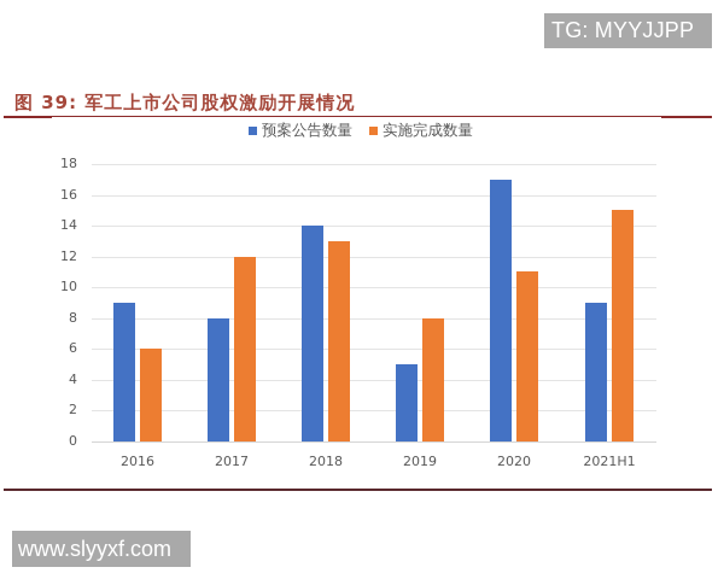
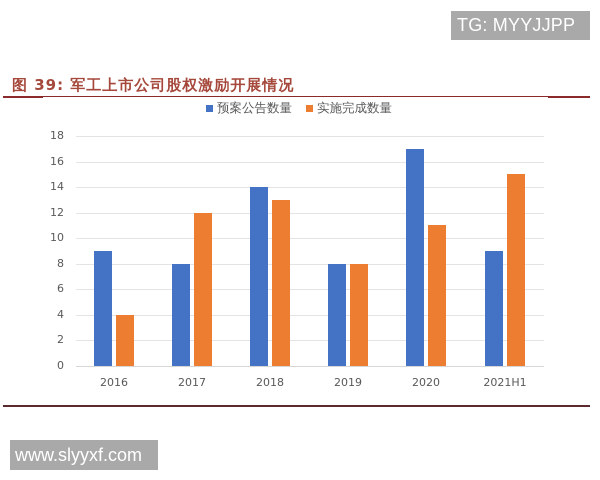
实施完成数量/2016: 6 -> 4
预案公告数量/2019: 5 -> 8
